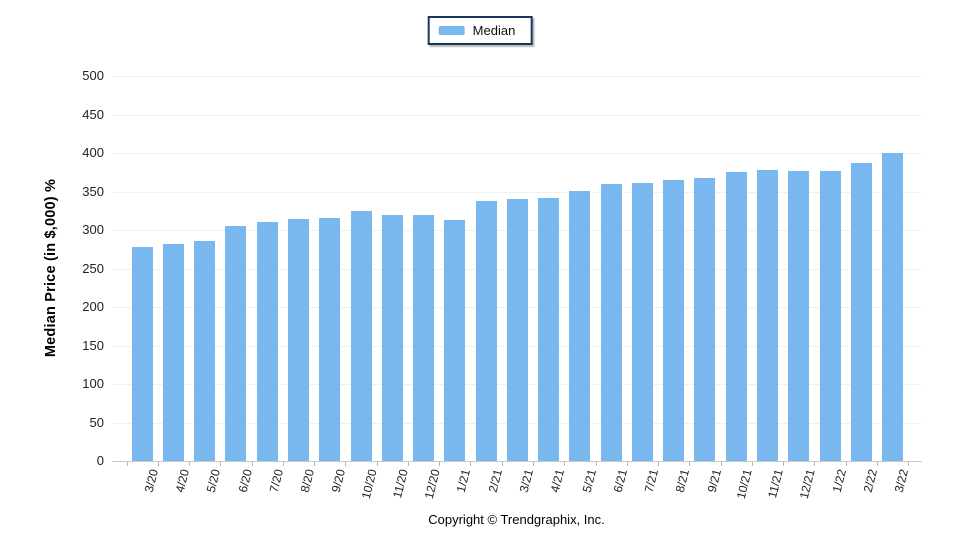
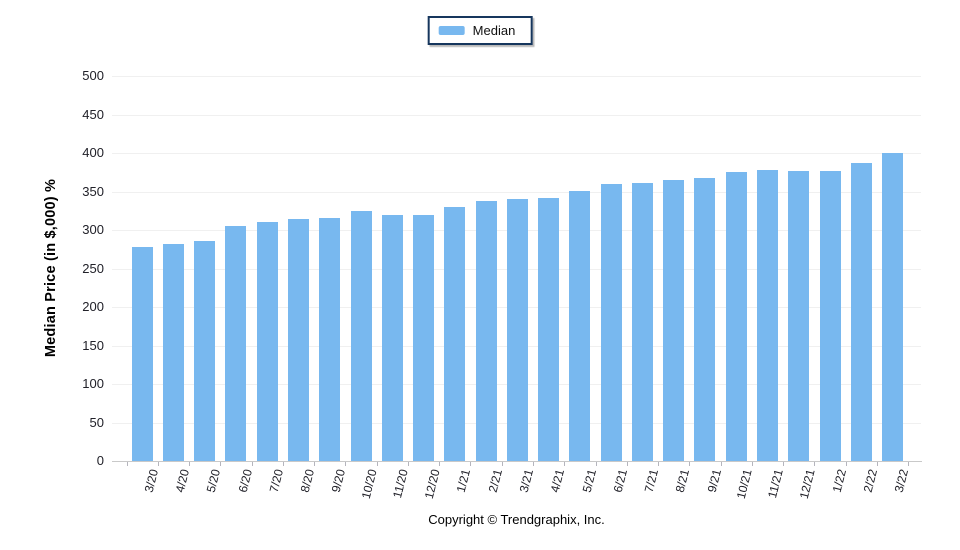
1/21: 310 -> 330
